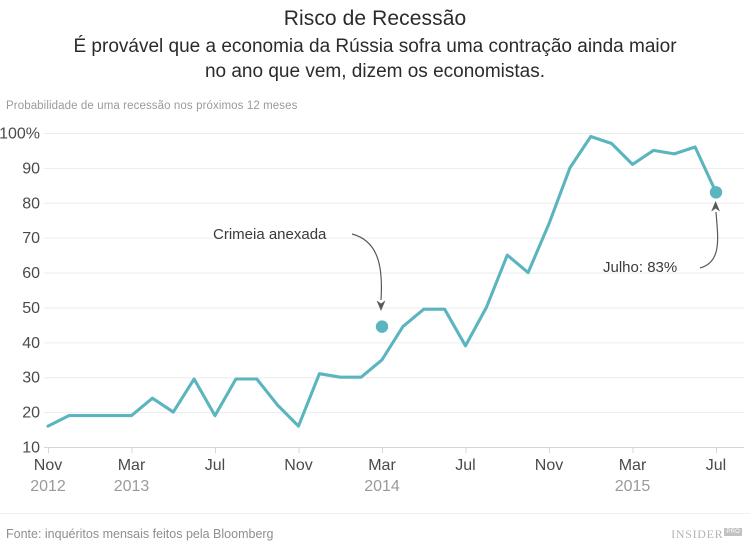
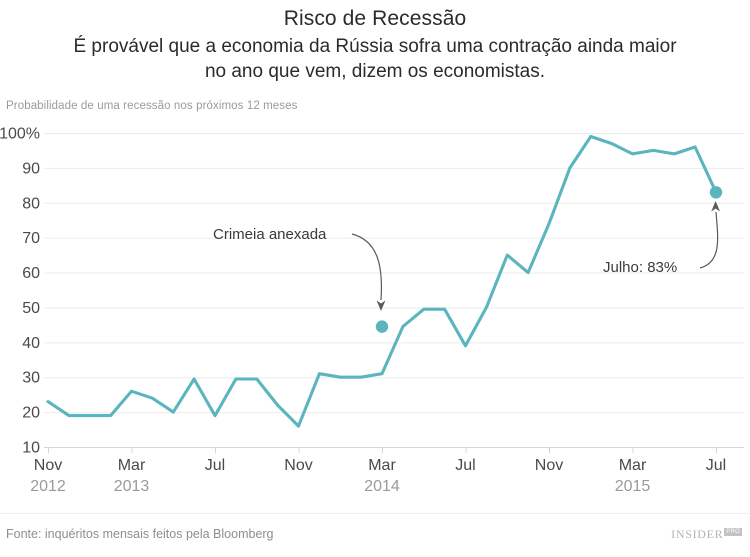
Nov 2012: 16% -> 23%
Mar 2013: 19% -> 26%
Mar 2014: 35% -> 31%
Mar 2015: 91% -> 94%
